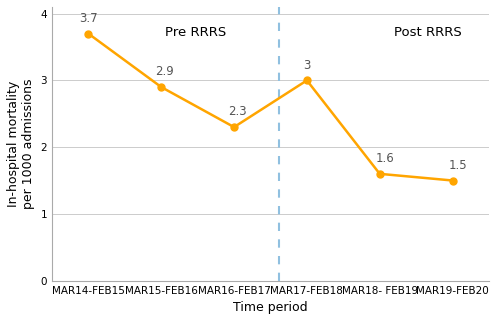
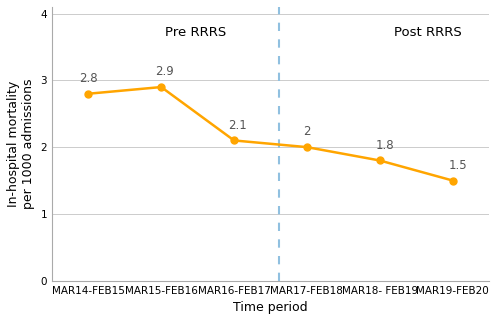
MAR14-FEB15: 3.7 -> 2.8
MAR16-FEB17: 2.3 -> 2.1
MAR17-FEB18: 3 -> 2
MAR18- FEB19: 1.6 -> 1.8
